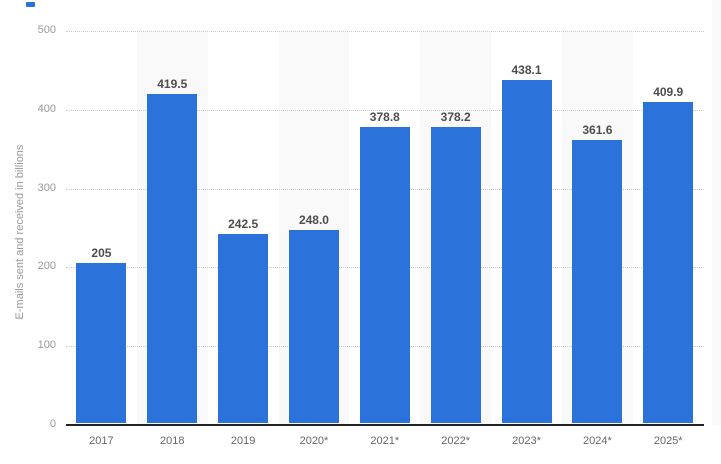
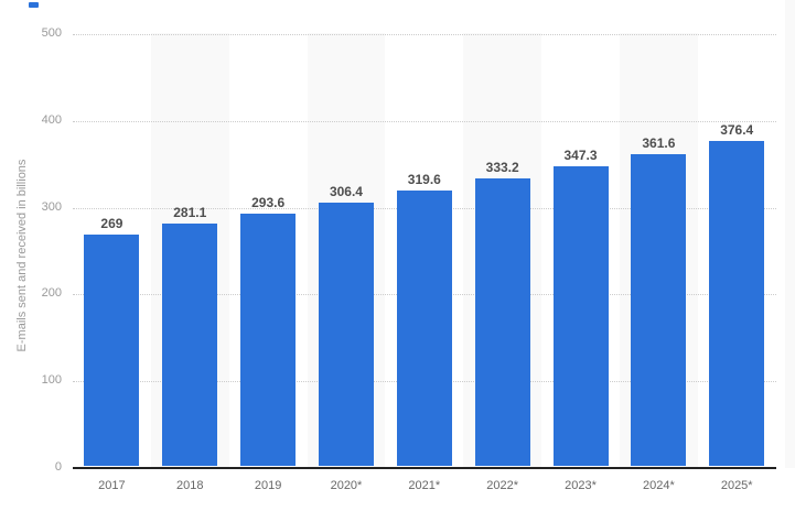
2017: 205 -> 269
2018: 419.5 -> 281.1
2019: 242.5 -> 293.6
2020*: 248.0 -> 306.4
2021*: 378.8 -> 319.6
2022*: 378.2 -> 333.2
2023*: 438.1 -> 347.3
2025*: 409.9 -> 376.4
